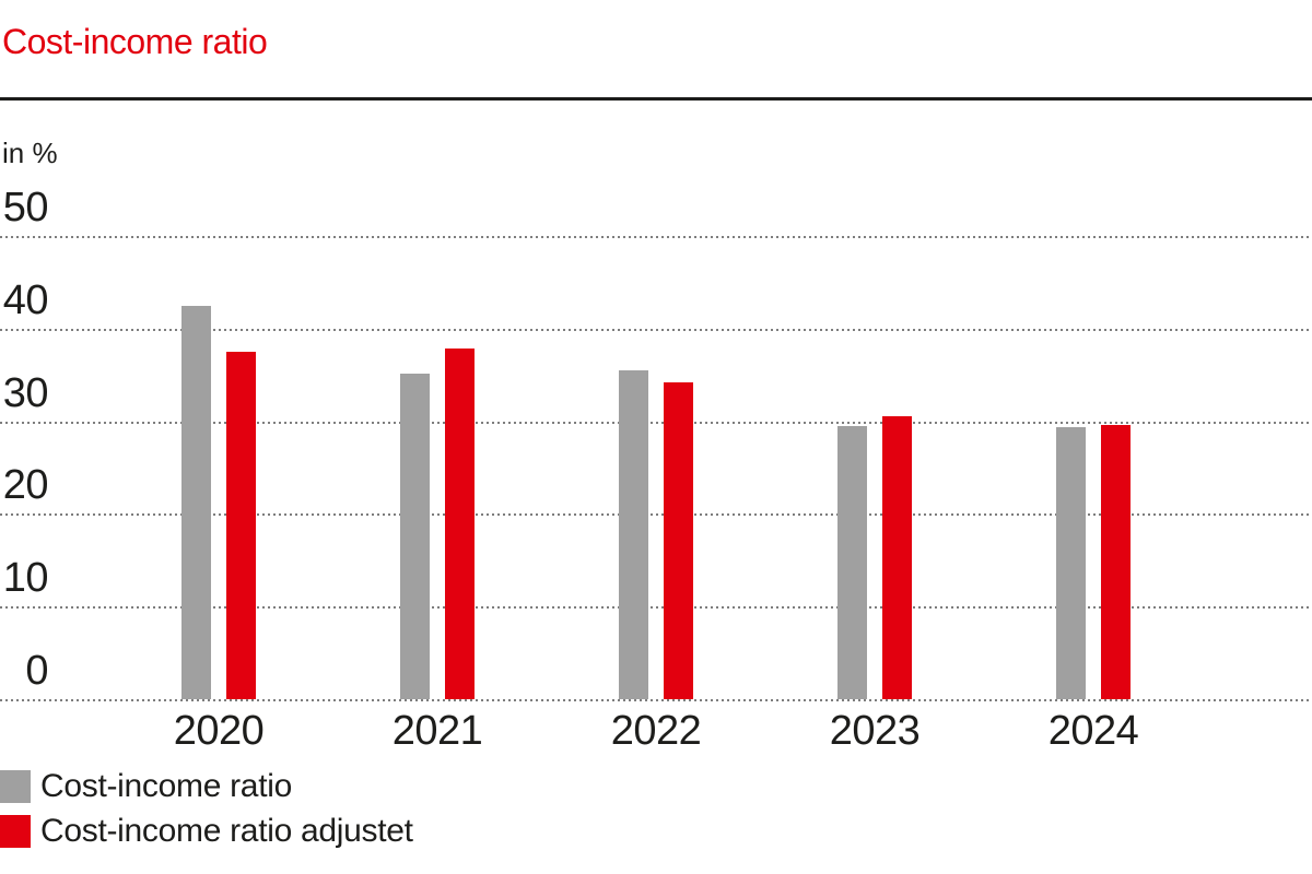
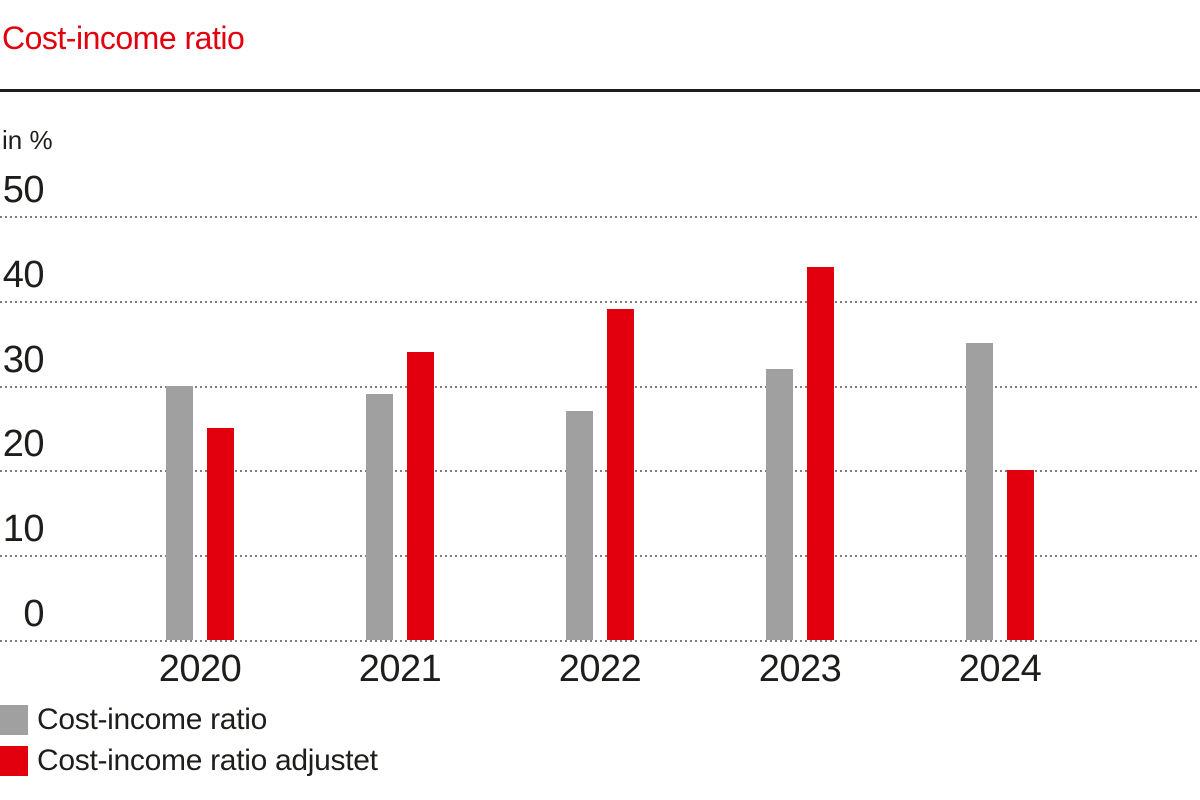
Cost-income ratio/2020: 42 -> 30
Cost-income ratio adjustet/2020: 38 -> 25
Cost-income ratio/2021: 35 -> 29
Cost-income ratio adjustet/2021: 38 -> 34
Cost-income ratio/2022: 36 -> 27
Cost-income ratio adjustet/2022: 34 -> 39
Cost-income ratio/2023: 30 -> 32
Cost-income ratio adjustet/2023: 30 -> 44
Cost-income ratio/2024: 29 -> 35
Cost-income ratio adjustet/2024: 30 -> 20
